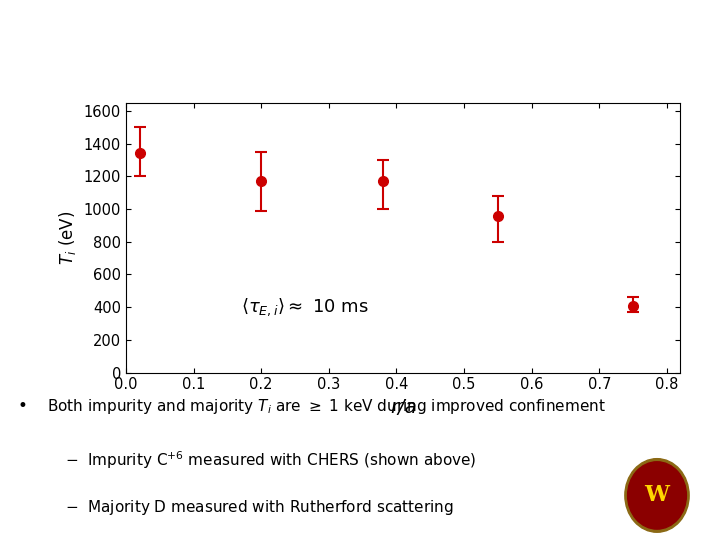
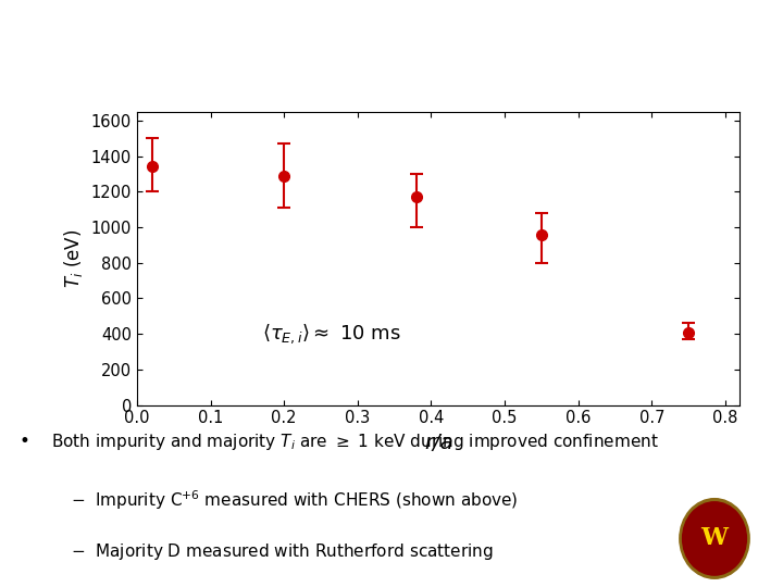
0.2: 1170 -> 1290
